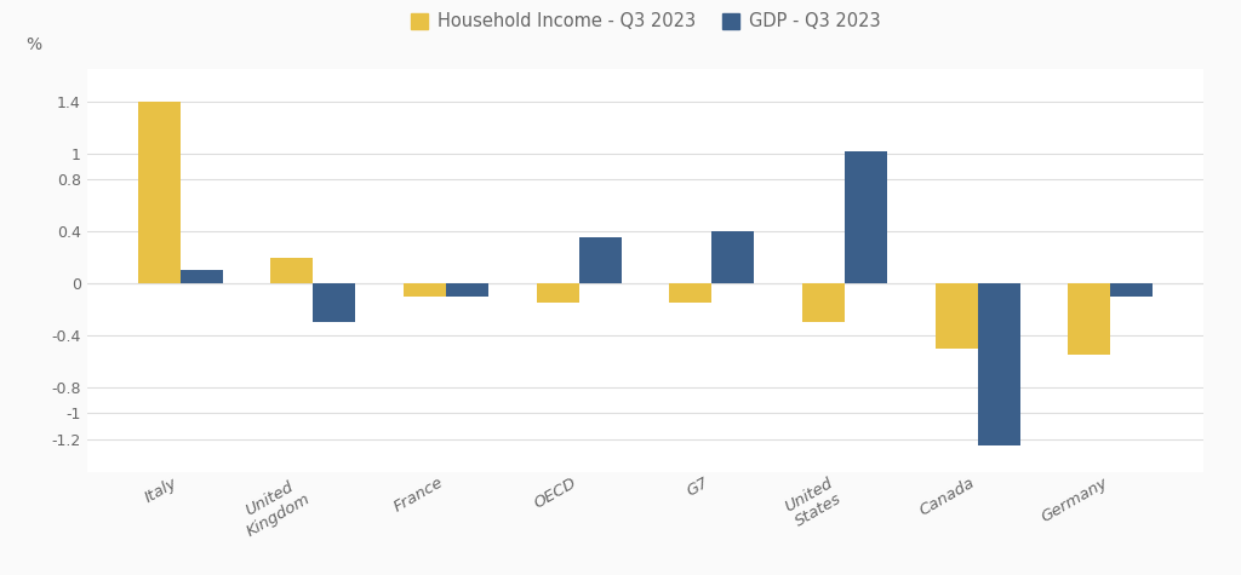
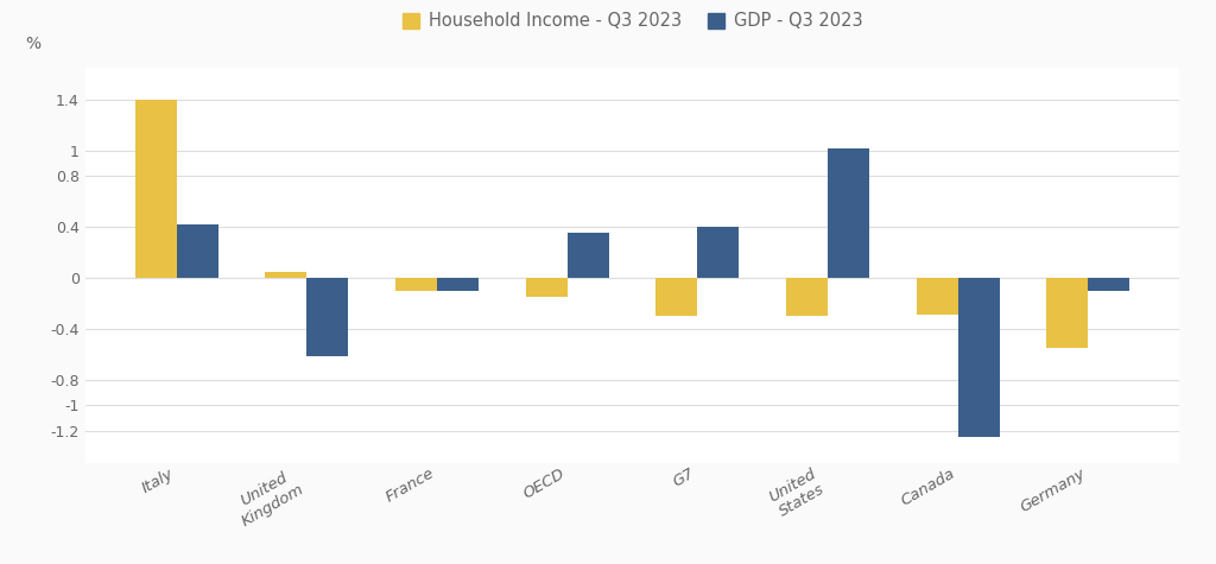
GDP - Q3 2023/Italy: 0.10 -> 0.42
Household Income - Q3 2023/United Kingdom: 0.20 -> 0.05
GDP - Q3 2023/United Kingdom: -0.30 -> -0.62
Household Income - Q3 2023/G7: -0.15 -> -0.30
Household Income - Q3 2023/Canada: -0.50 -> -0.29
